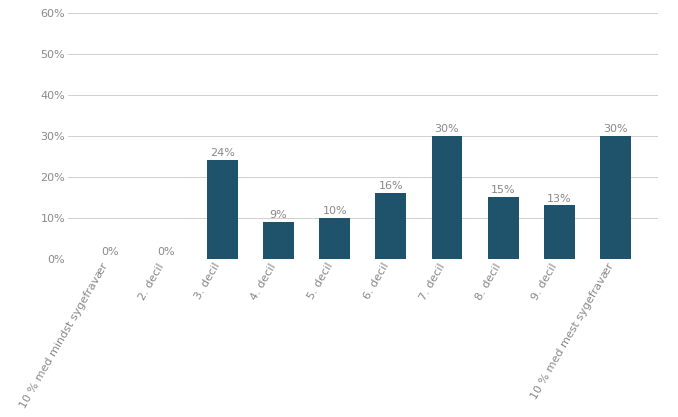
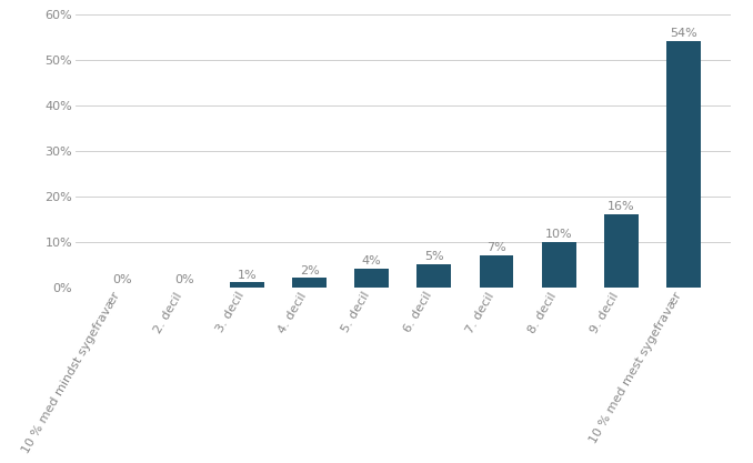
3. decil: 24% -> 1%
4. decil: 9% -> 2%
5. decil: 10% -> 4%
6. decil: 16% -> 5%
7. decil: 30% -> 7%
8. decil: 15% -> 10%
9. decil: 13% -> 16%
10 % med mest sygefravær: 30% -> 54%
